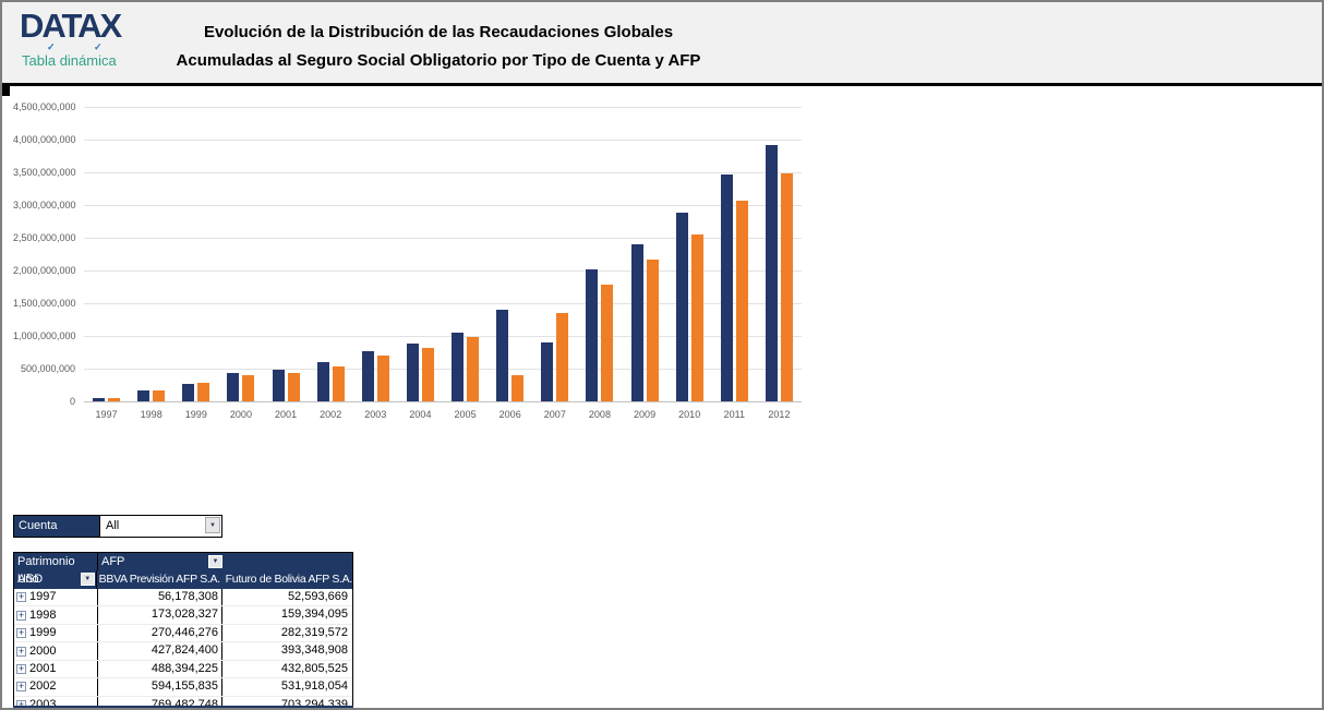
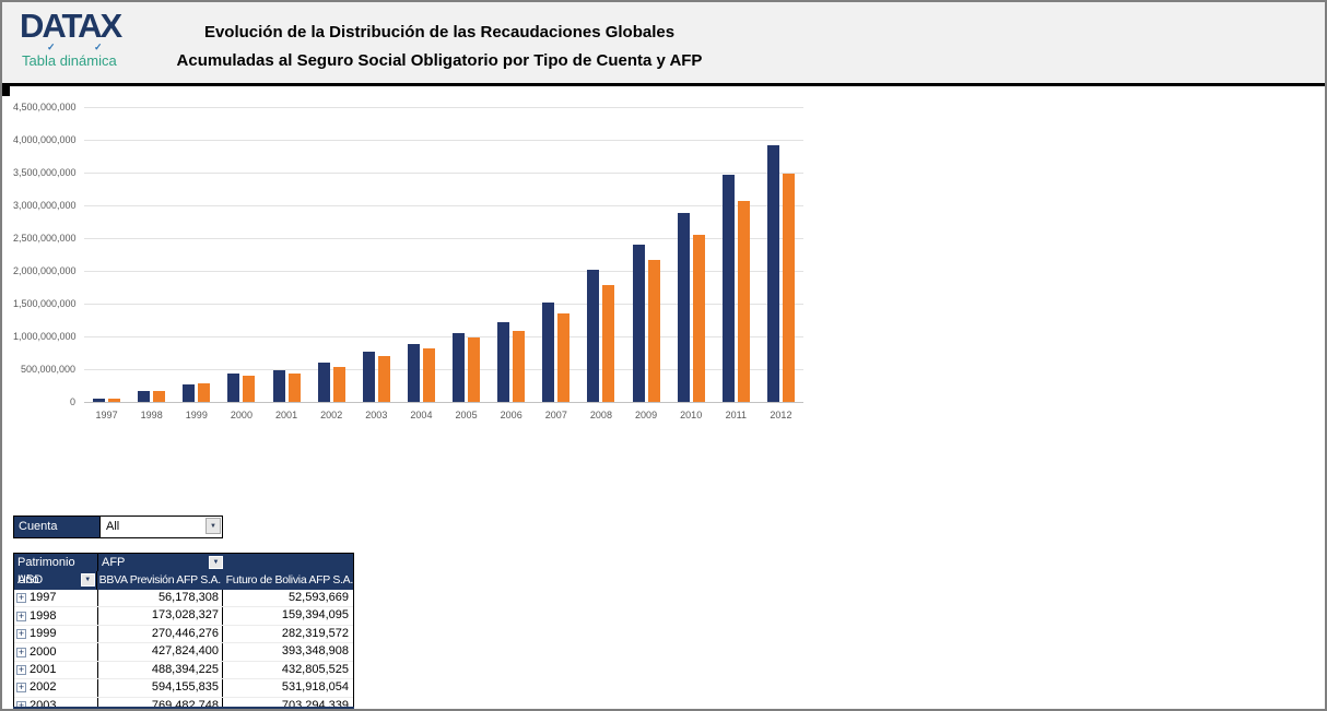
BBVA Previsión AFP S.A./2006: 1400000000 -> 1200000000
Futuro de Bolivia AFP S.A./2006: 400000000 -> 1100000000
BBVA Previsión AFP S.A./2007: 900000000 -> 1500000000
